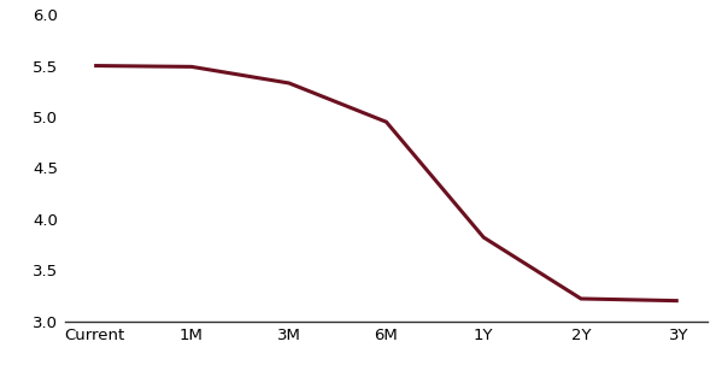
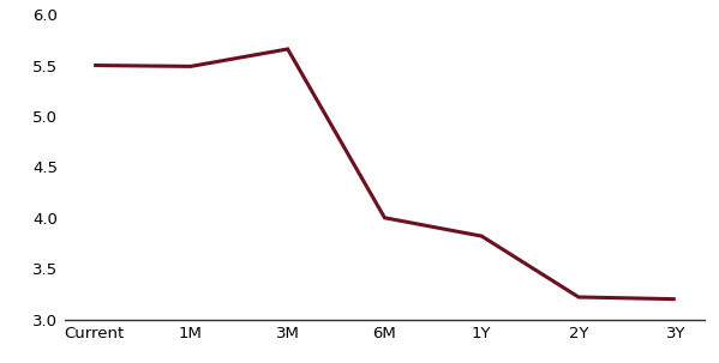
3M: 5.33 -> 5.66
6M: 4.95 -> 4.00
